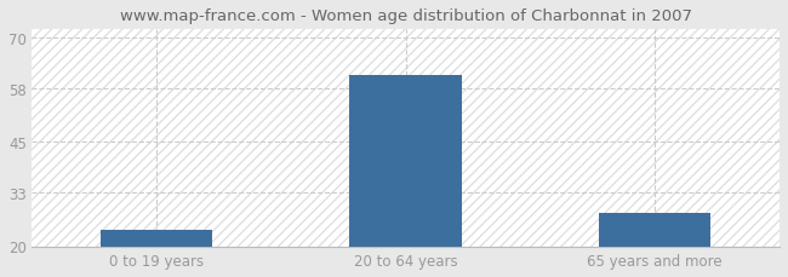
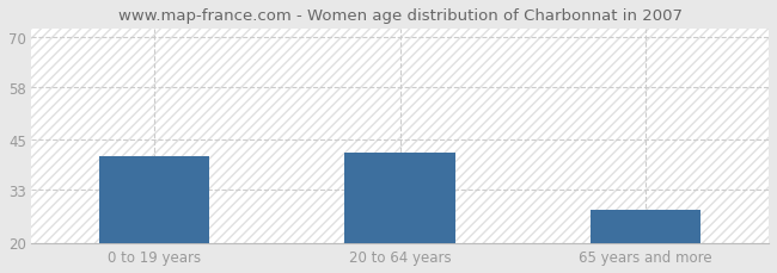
0 to 19 years: 24 -> 41
20 to 64 years: 61 -> 42
